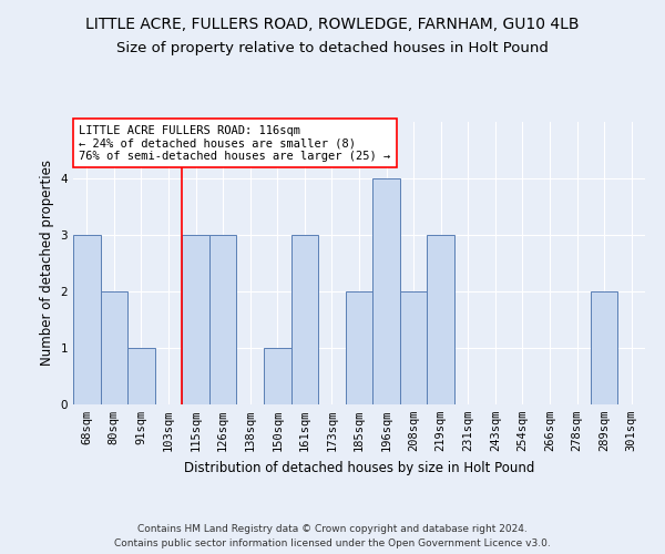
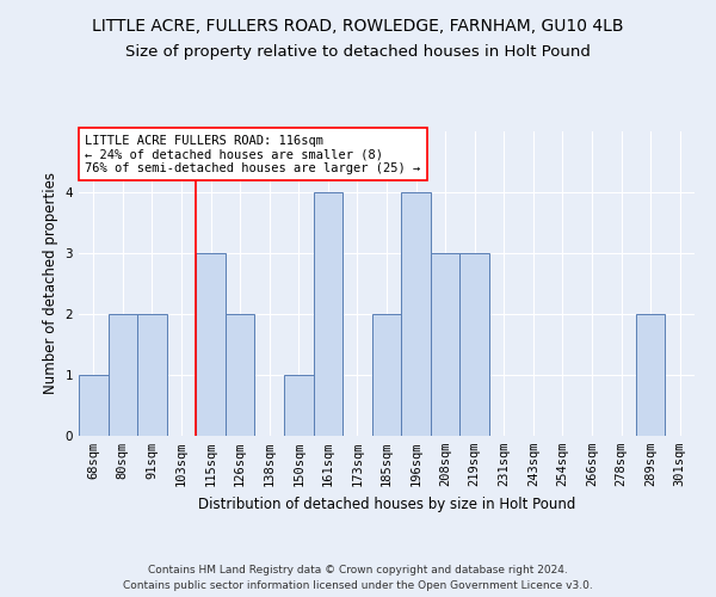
68sqm: 3 -> 1
91sqm: 1 -> 2
126sqm: 3 -> 2
161sqm: 3 -> 4
208sqm: 2 -> 3
